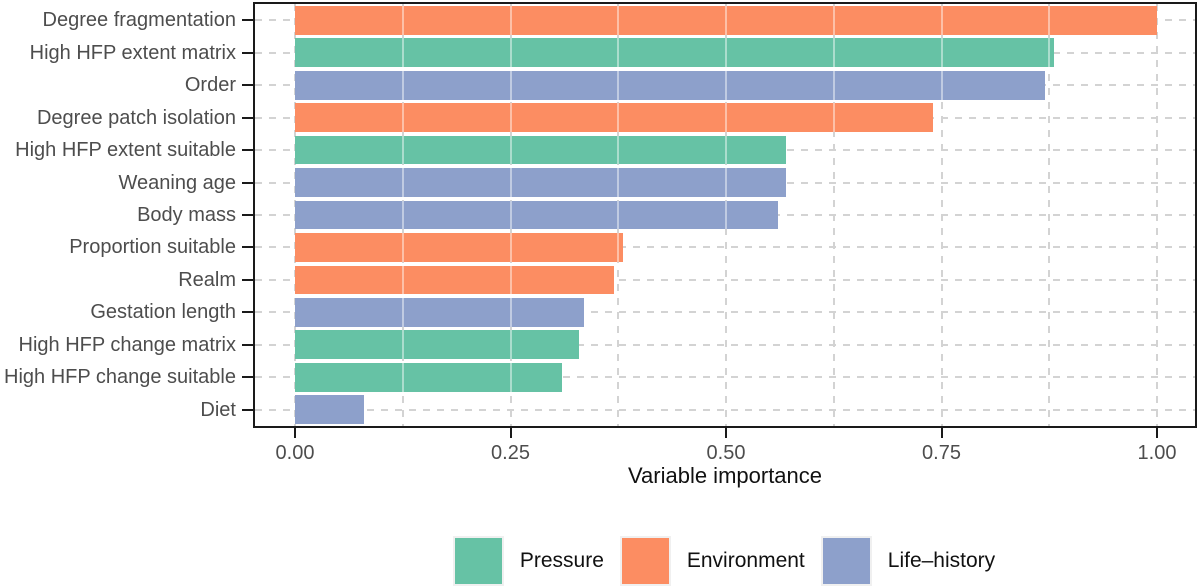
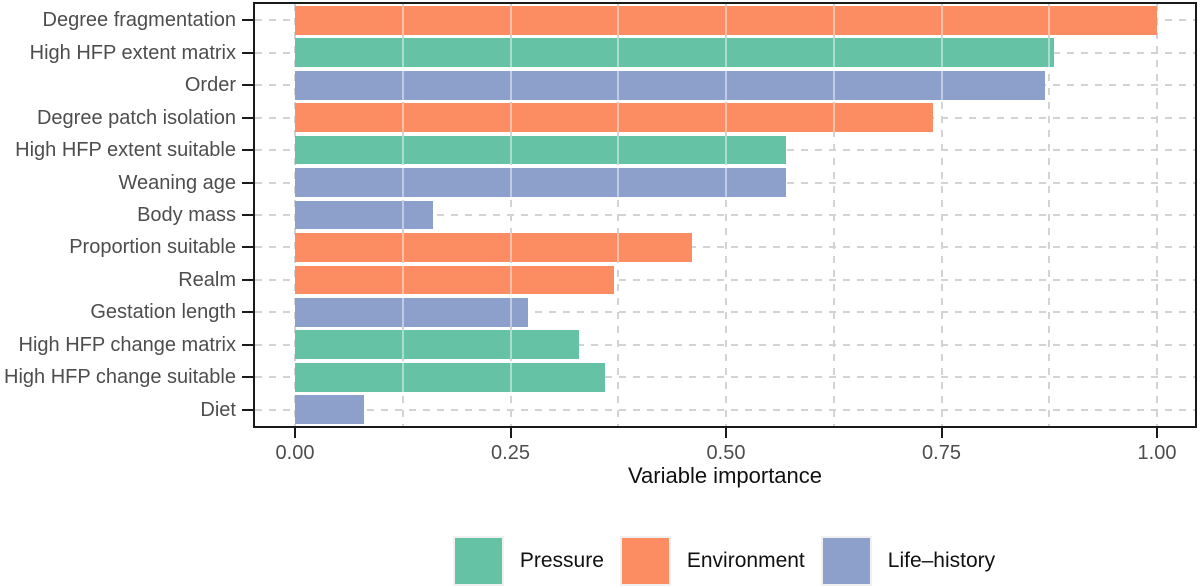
Body mass: 0.56 -> 0.16
Proportion suitable: 0.38 -> 0.46
Gestation length: 0.34 -> 0.27
High HFP change suitable: 0.31 -> 0.36
